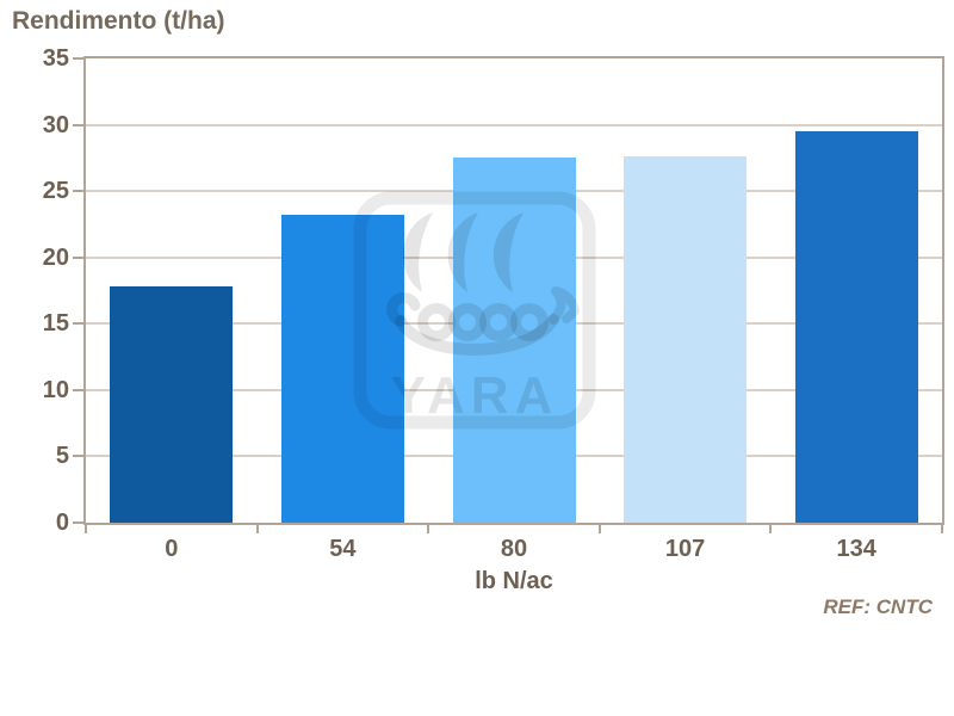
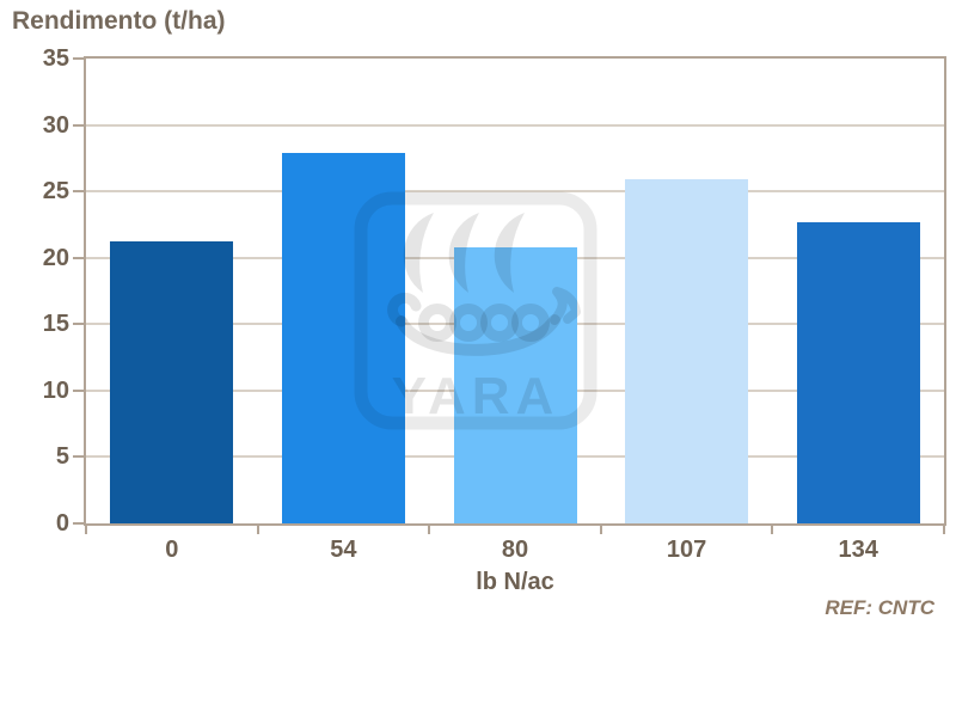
0: 17.8 -> 21.2
54: 23.2 -> 27.9
80: 27.5 -> 20.8
107: 27.6 -> 25.9
134: 29.5 -> 22.7
